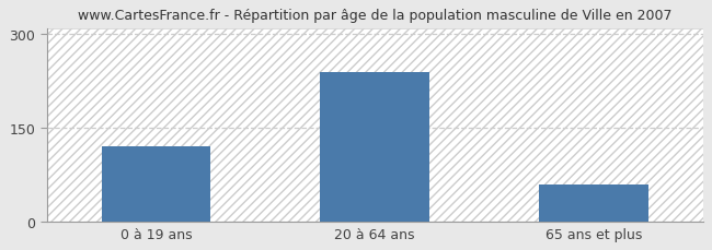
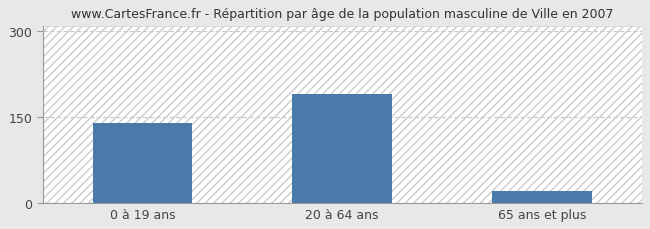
0 à 19 ans: 120 -> 140
20 à 64 ans: 240 -> 190
65 ans et plus: 60 -> 20
